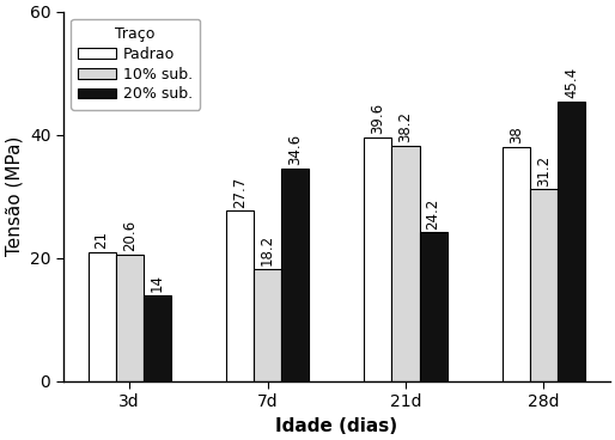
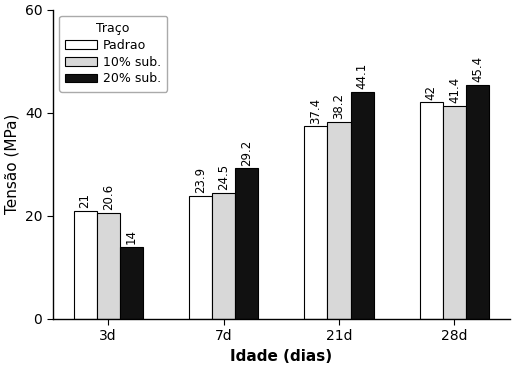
Padrao/7d: 27.7 -> 23.9
10% sub./7d: 18.2 -> 24.5
20% sub./7d: 34.6 -> 29.2
Padrao/21d: 39.6 -> 37.4
20% sub./21d: 24.2 -> 44.1
Padrao/28d: 38 -> 42
10% sub./28d: 31.2 -> 41.4
